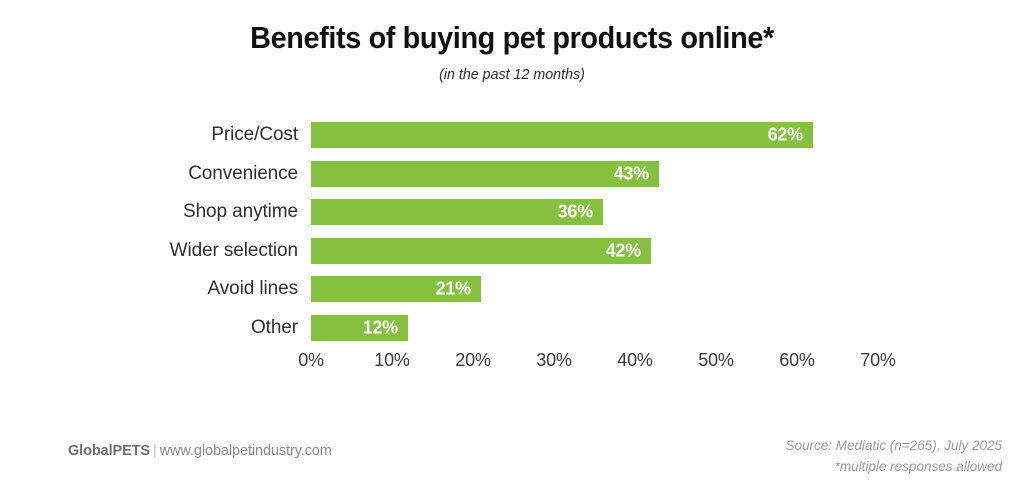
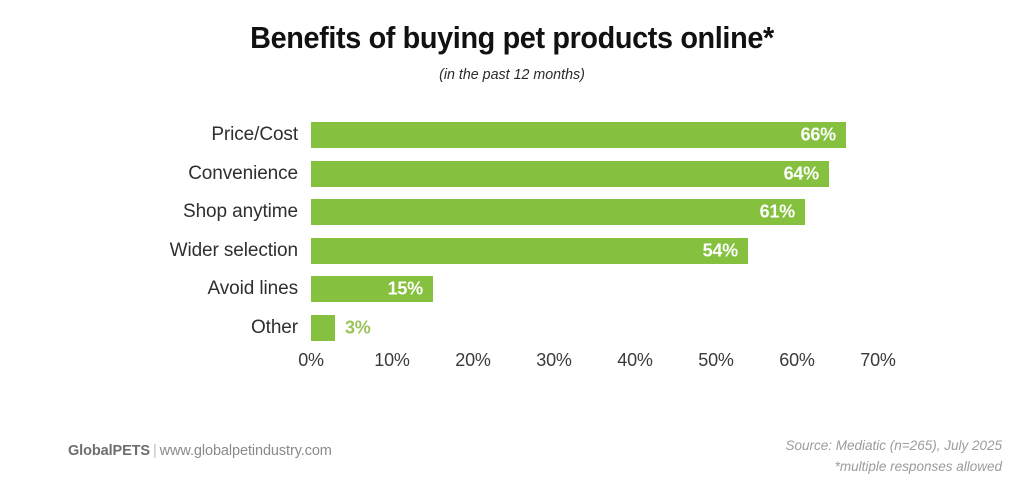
Price/Cost: 62% -> 66%
Convenience: 43% -> 64%
Shop anytime: 36% -> 61%
Wider selection: 42% -> 54%
Avoid lines: 21% -> 15%
Other: 12% -> 3%
